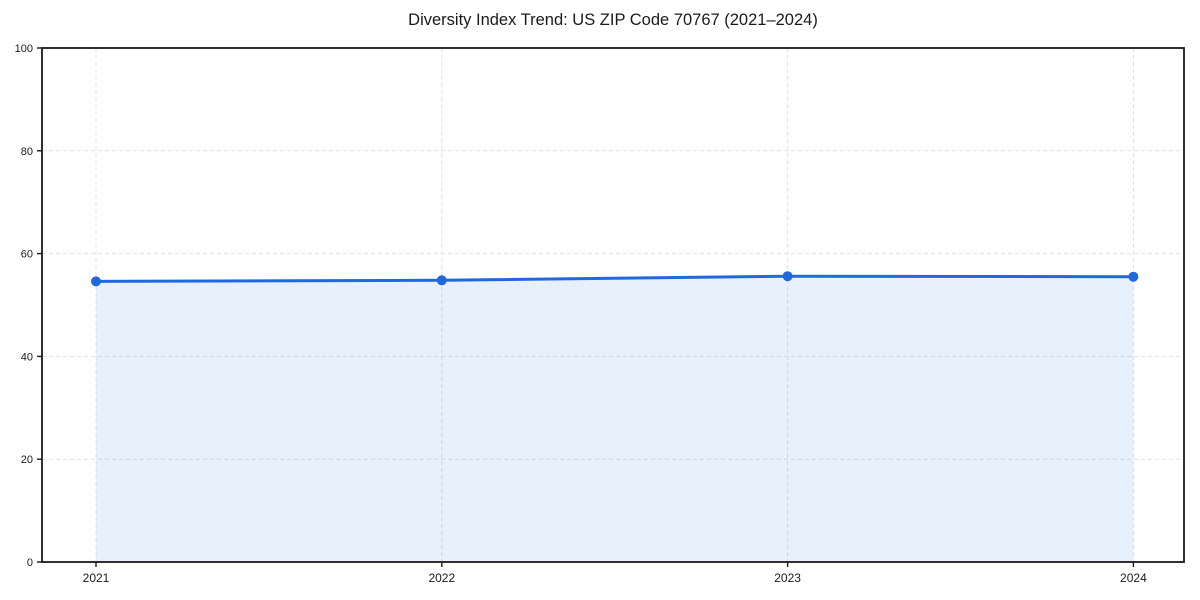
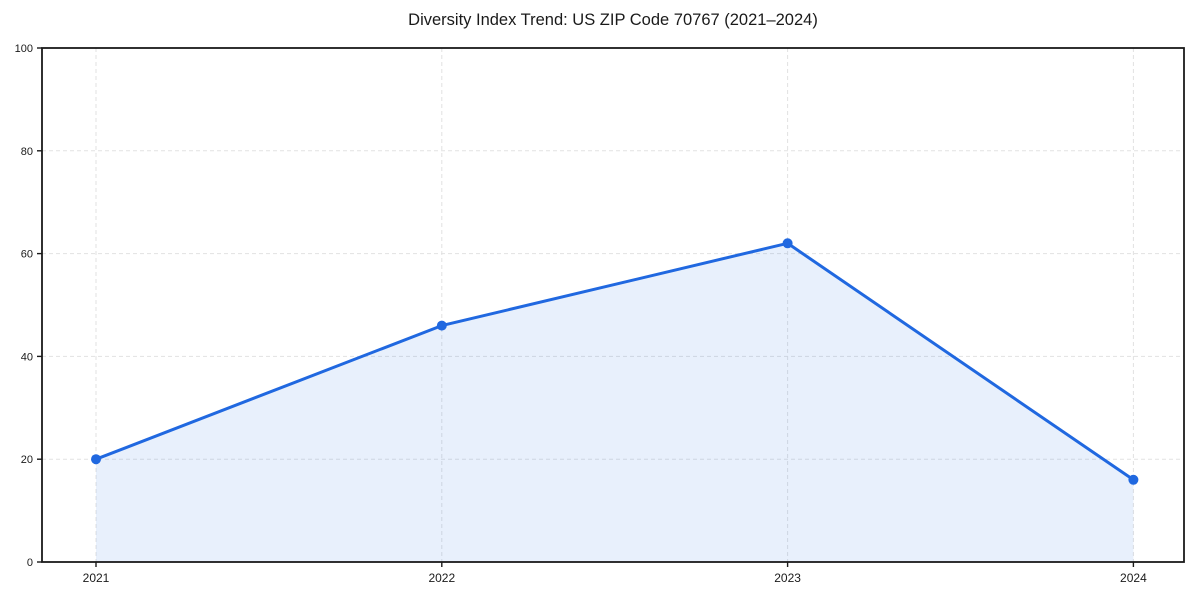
2021: 55 -> 20
2022: 55 -> 46
2023: 56 -> 62
2024: 56 -> 16
